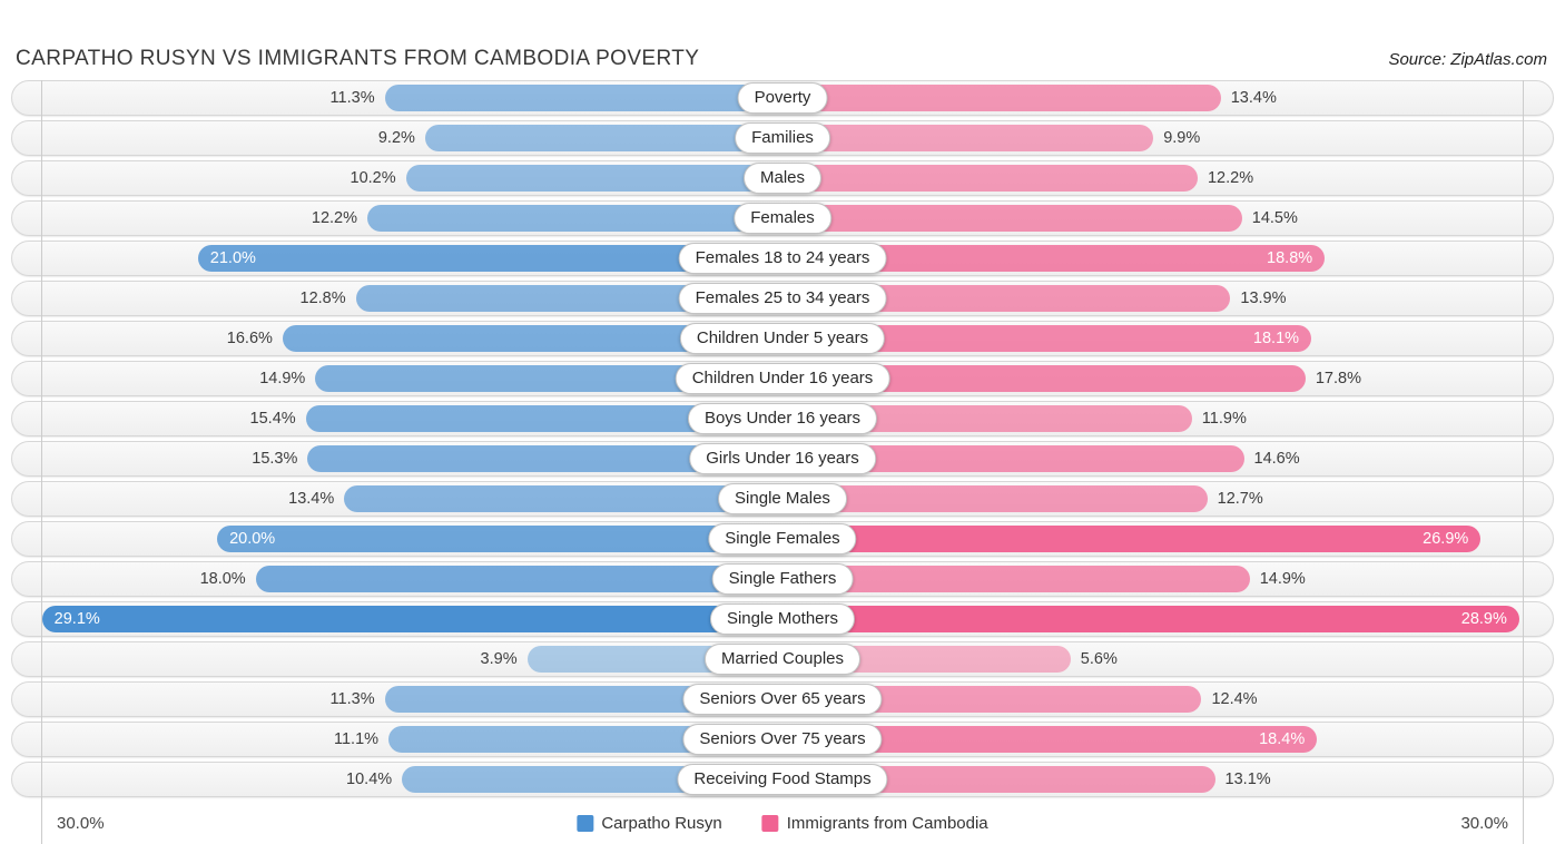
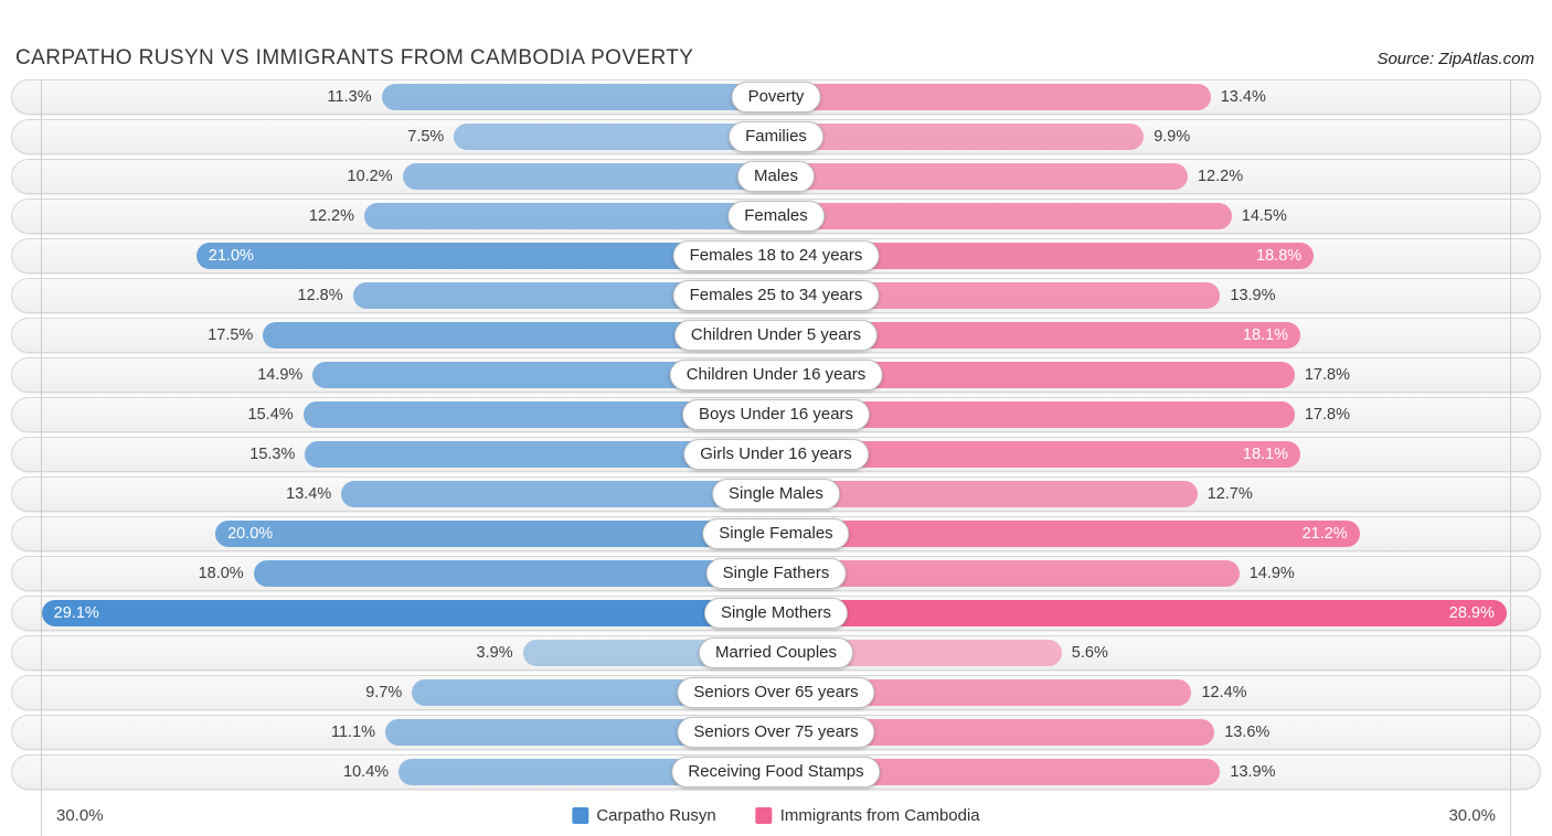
Carpatho Rusyn/Families: 9.2% -> 7.5%
Carpatho Rusyn/Children Under 5 years: 16.6% -> 17.5%
Immigrants from Cambodia/Boys Under 16 years: 11.9% -> 17.8%
Immigrants from Cambodia/Girls Under 16 years: 14.6% -> 18.1%
Immigrants from Cambodia/Single Females: 26.9% -> 21.2%
Carpatho Rusyn/Seniors Over 65 years: 11.3% -> 9.7%
Immigrants from Cambodia/Seniors Over 75 years: 18.4% -> 13.6%
Immigrants from Cambodia/Receiving Food Stamps: 13.1% -> 13.9%
